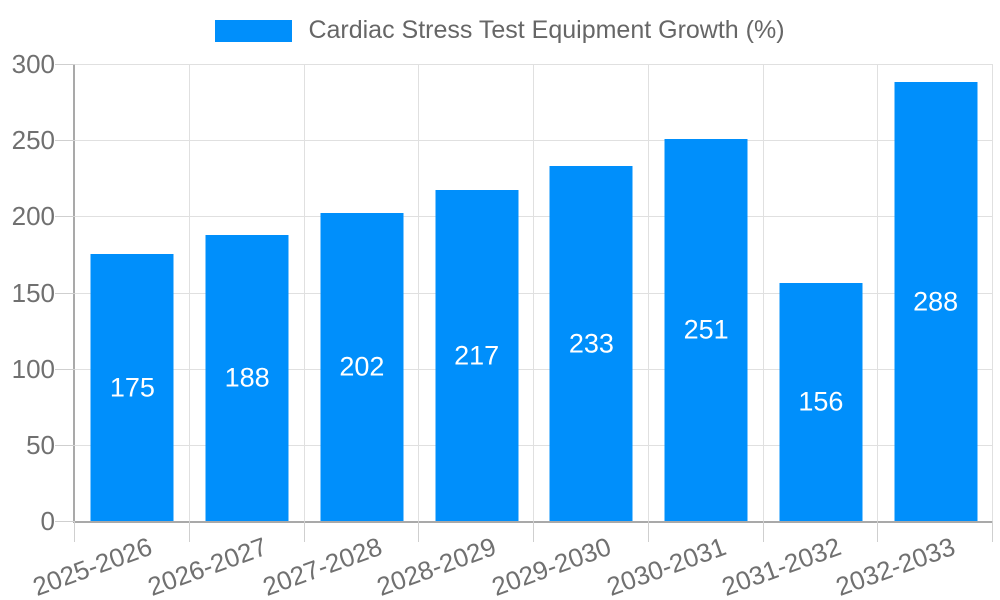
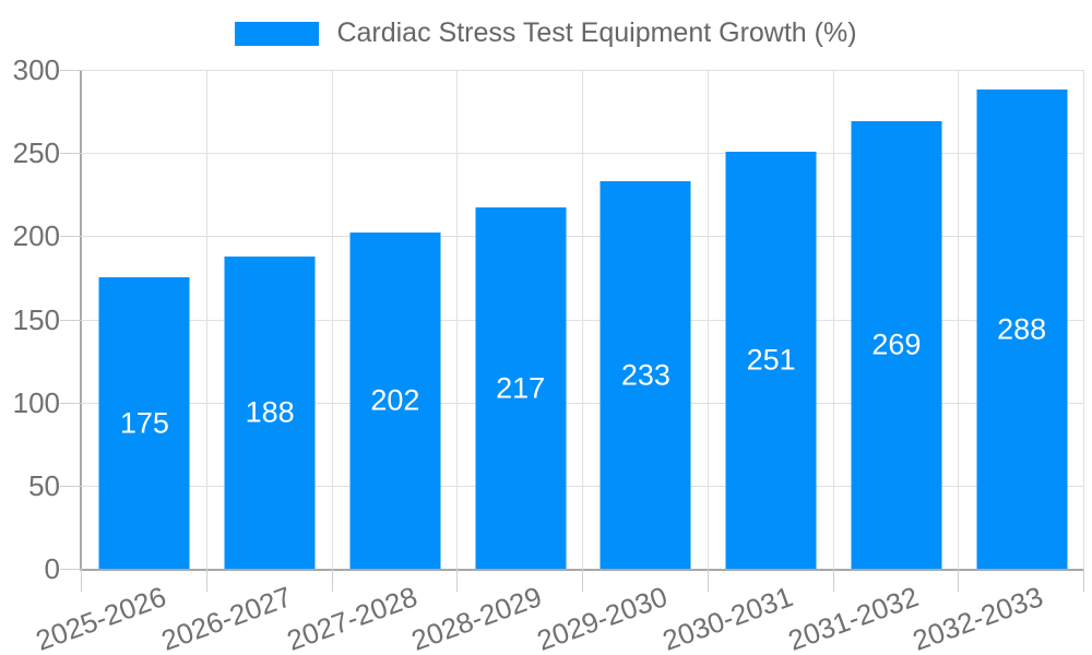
2031-2032: 156 -> 269
